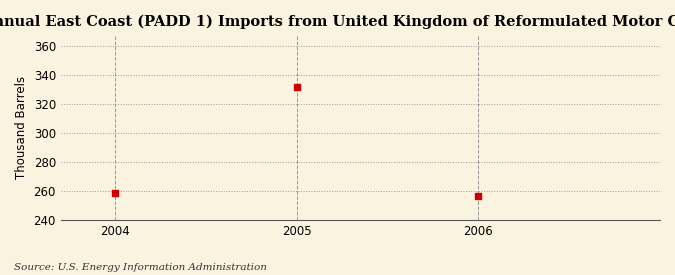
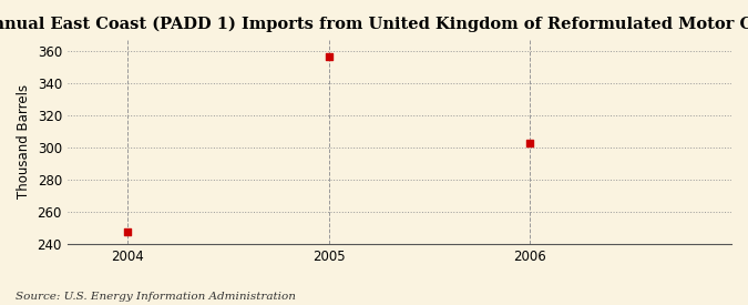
2004: 259 -> 248
2005: 332 -> 357
2006: 257 -> 303
